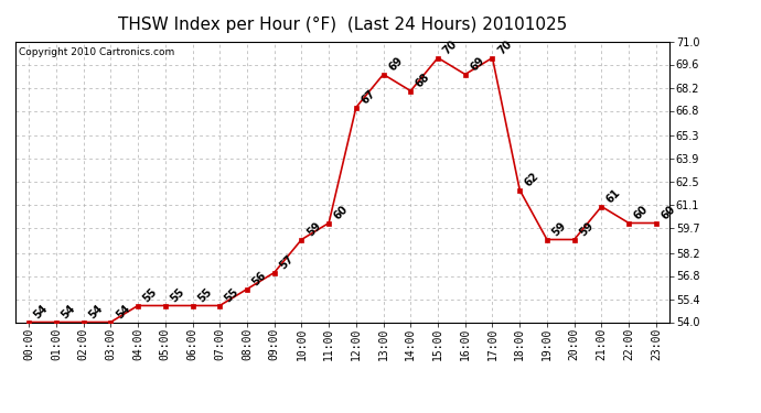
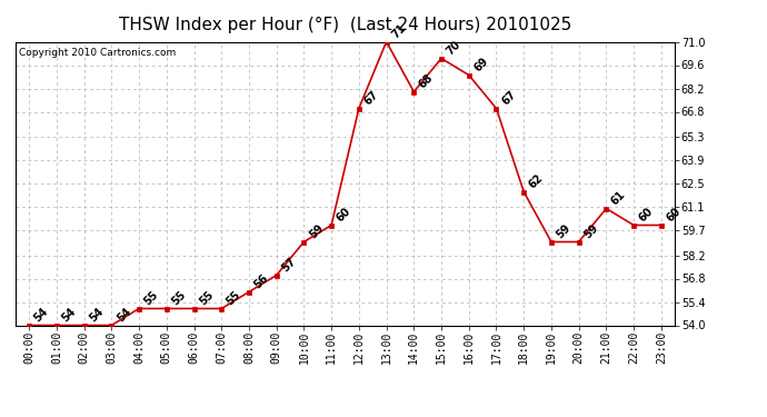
13:00: 69 -> 71
17:00: 70 -> 67
